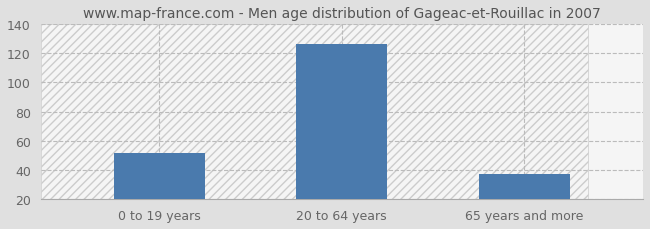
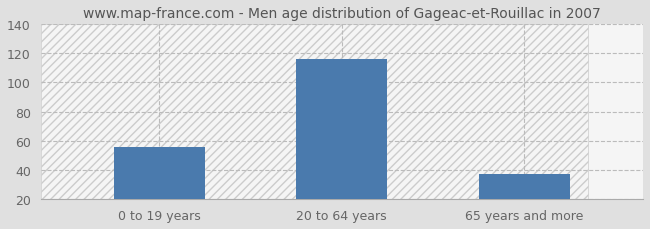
0 to 19 years: 52 -> 56
20 to 64 years: 126 -> 116
